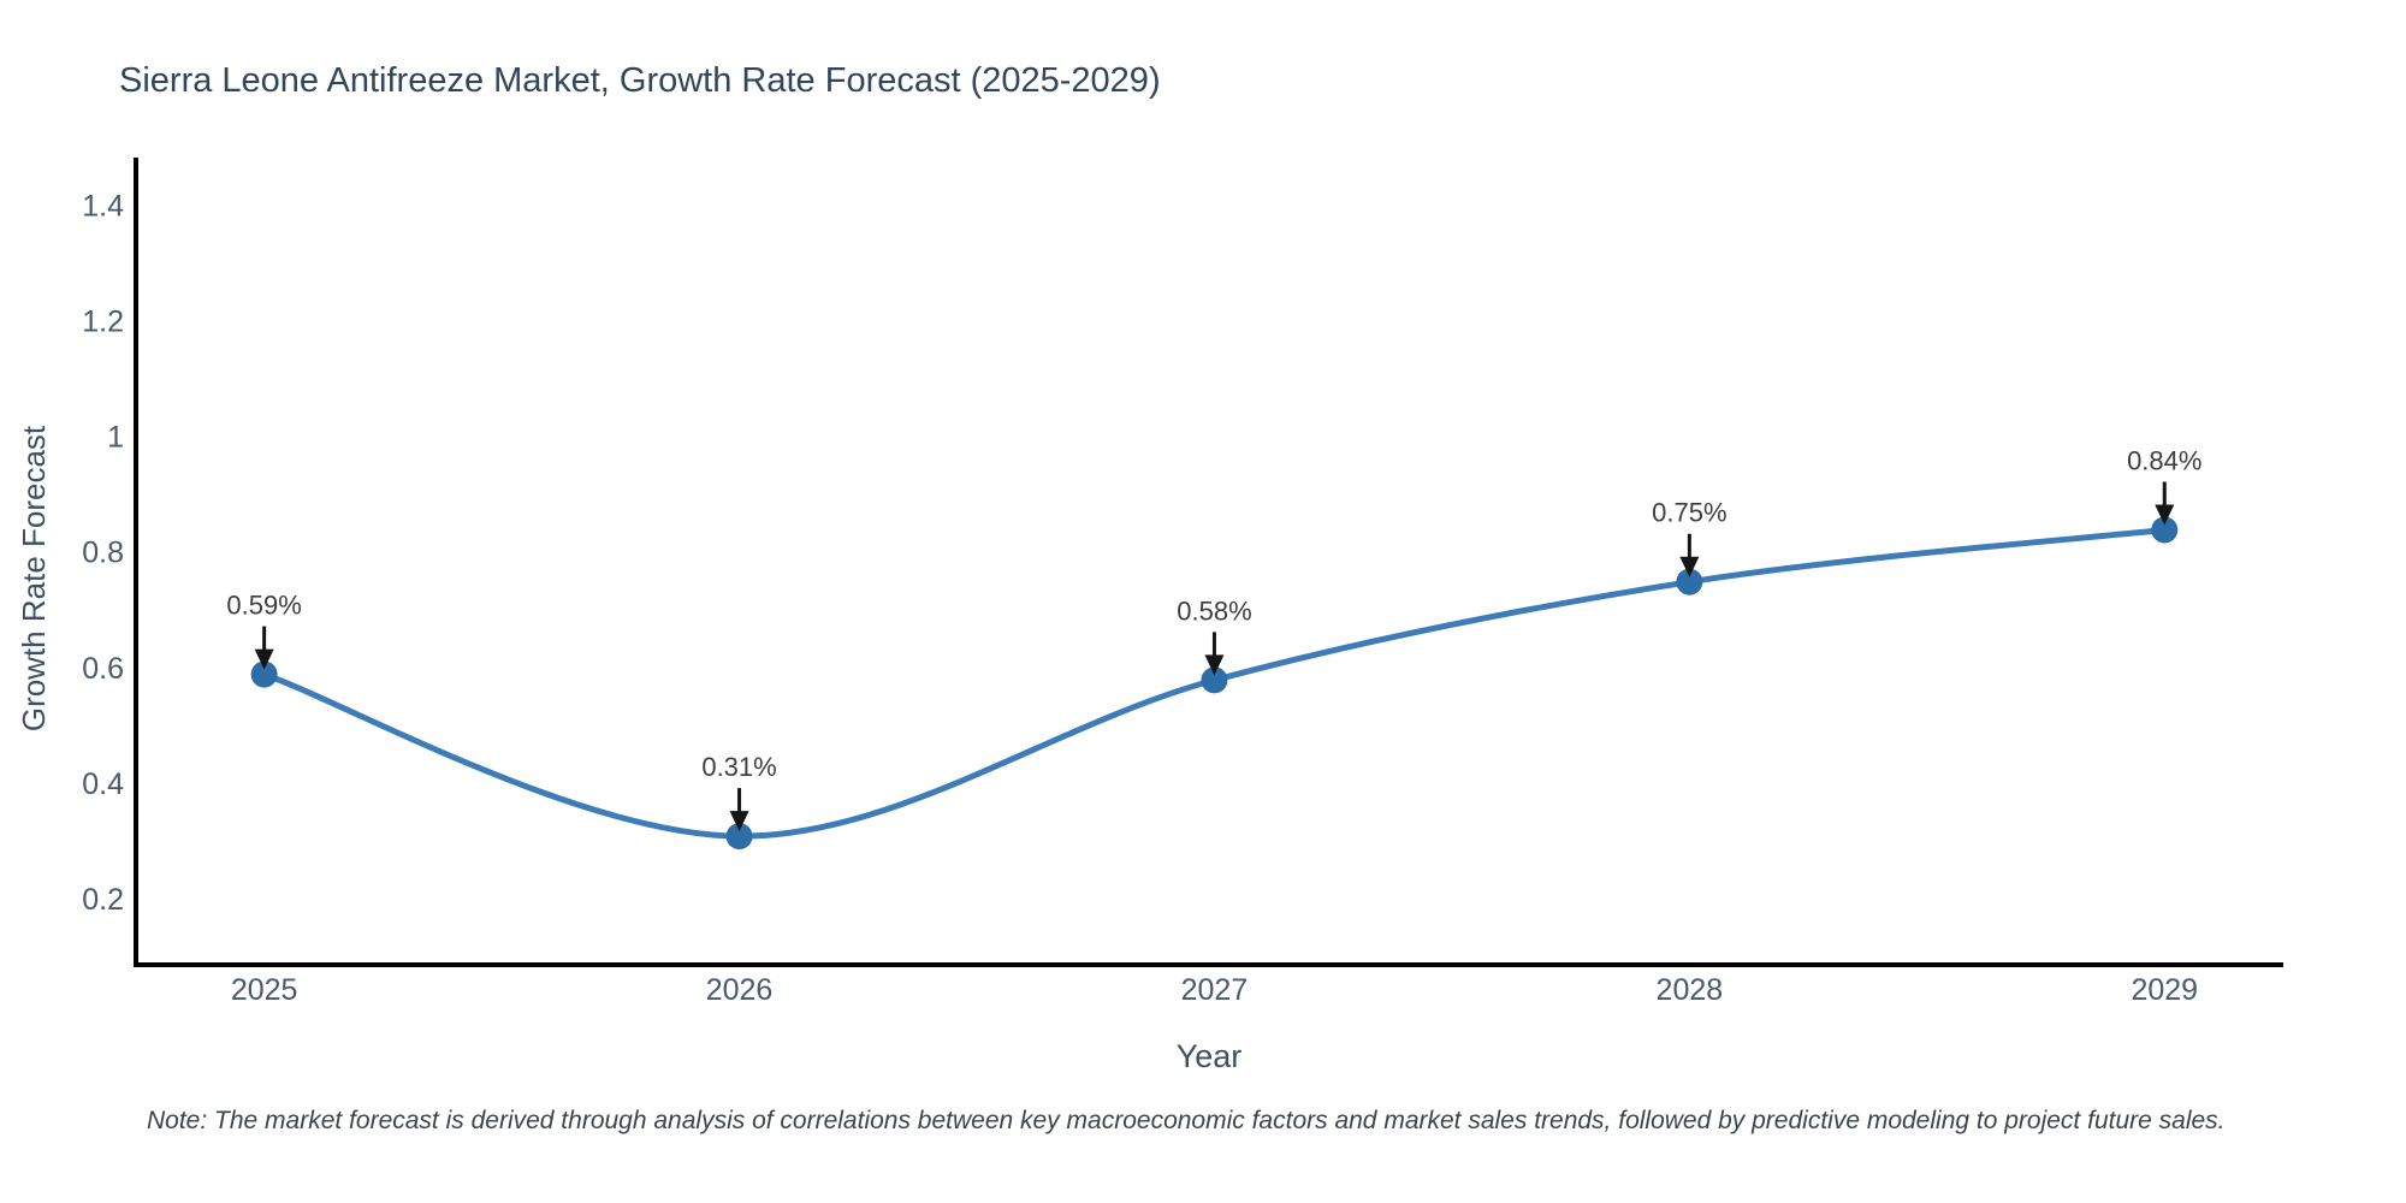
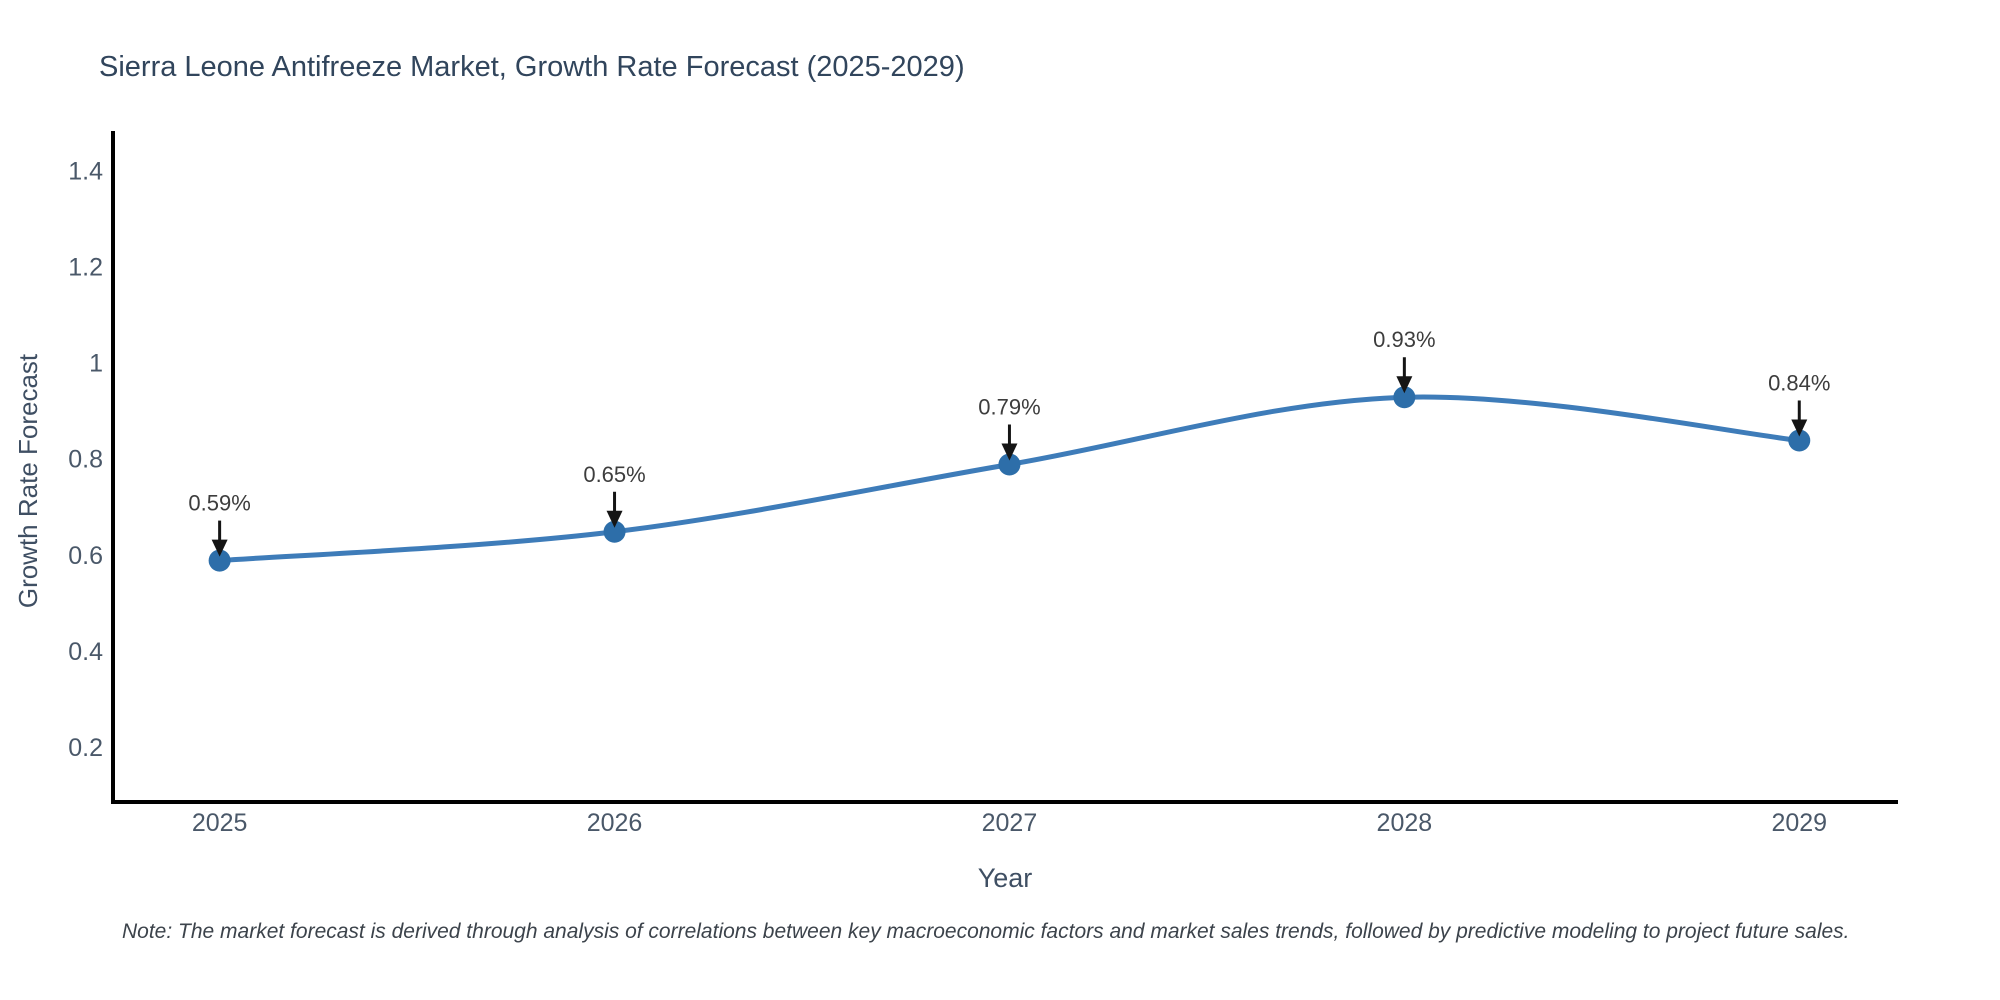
2026: 0.31% -> 0.65%
2027: 0.58% -> 0.79%
2028: 0.75% -> 0.93%
